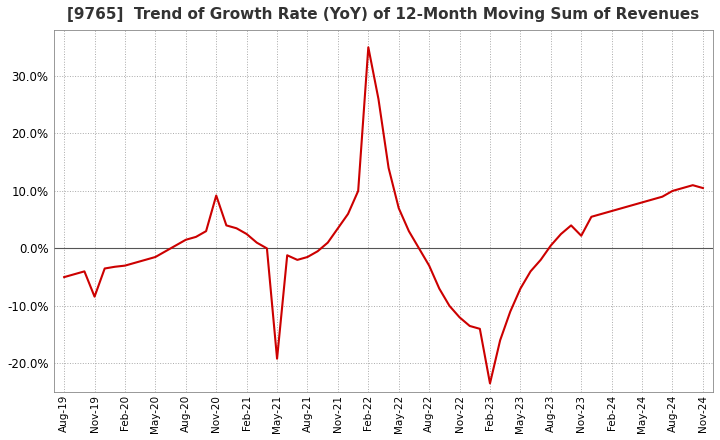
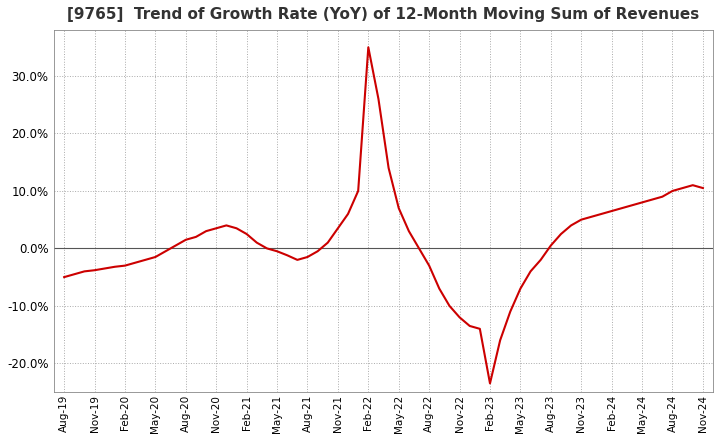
Nov-19: -8.4% -> -3.8%
Nov-20: 9.2% -> 3.5%
May-21: -19.2% -> -0.5%
Nov-23: 2.2% -> 5.0%
